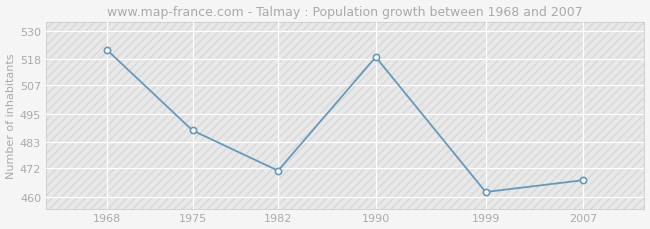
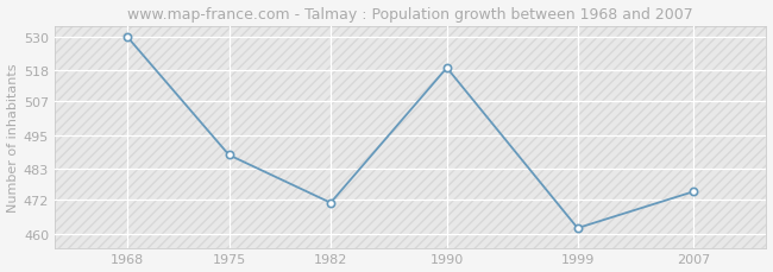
1968: 522 -> 530
2007: 467 -> 475
